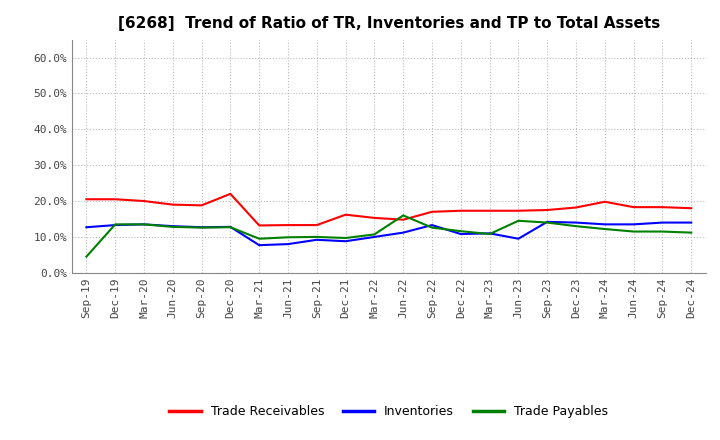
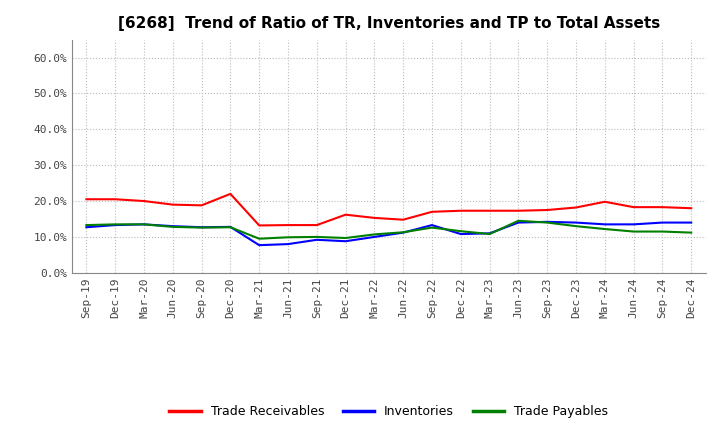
Trade Payables/Sep-19: 4.5% -> 13.3%
Trade Payables/Jun-22: 16.0% -> 11.3%
Inventories/Jun-23: 9.5% -> 14.0%
